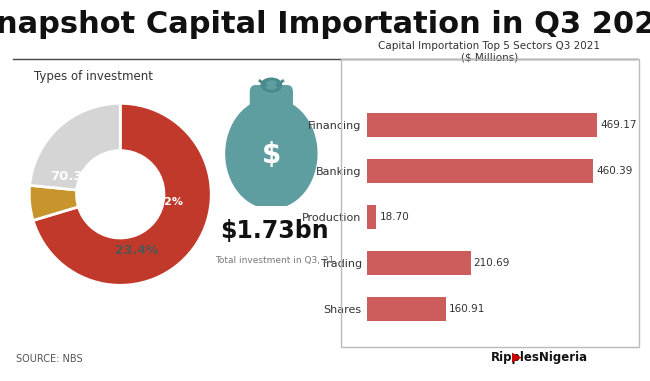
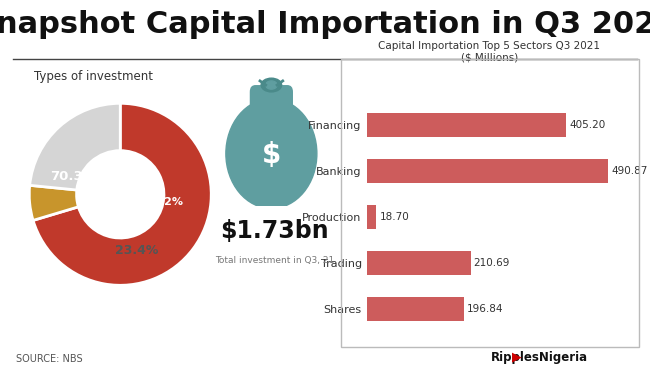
Financing: 469.17 -> 405.20
Banking: 460.39 -> 490.87
Shares: 160.91 -> 196.84
